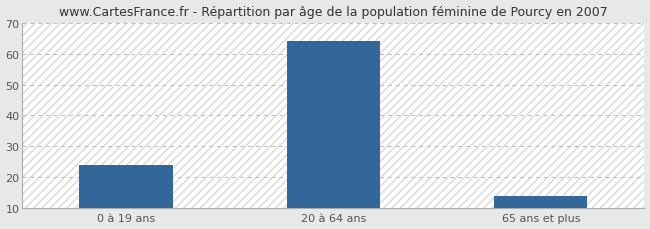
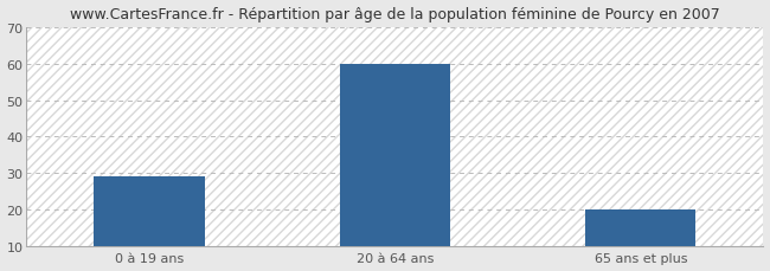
0 à 19 ans: 24 -> 29
20 à 64 ans: 64 -> 60
65 ans et plus: 14 -> 20
